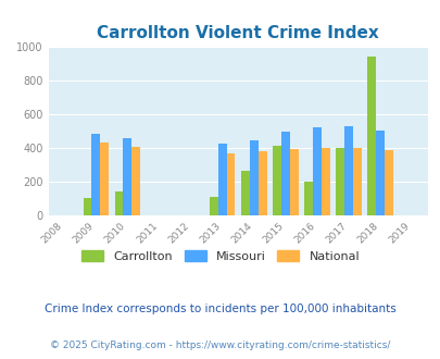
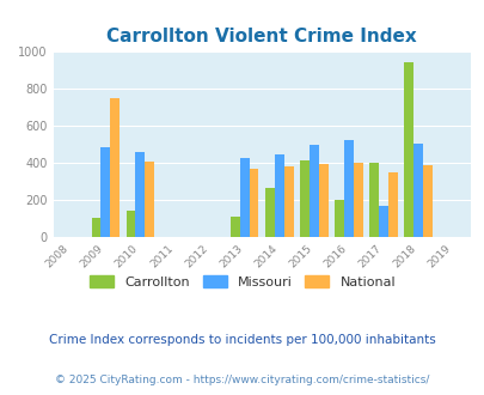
National/2009: 430 -> 750
Missouri/2017: 530 -> 170
National/2017: 400 -> 350
